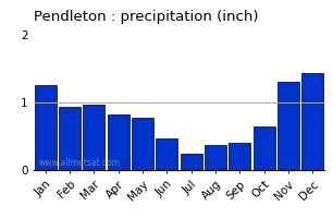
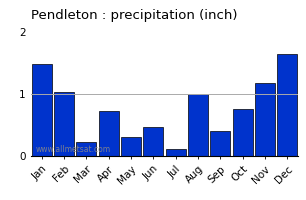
Jan: 1.26 -> 1.48
Feb: 0.93 -> 1.04
Mar: 0.96 -> 0.22
Apr: 0.83 -> 0.72
May: 0.78 -> 0.30
Jul: 0.25 -> 0.12
Aug: 0.37 -> 1.00
Oct: 0.65 -> 0.76
Nov: 1.30 -> 1.18
Dec: 1.43 -> 1.64
